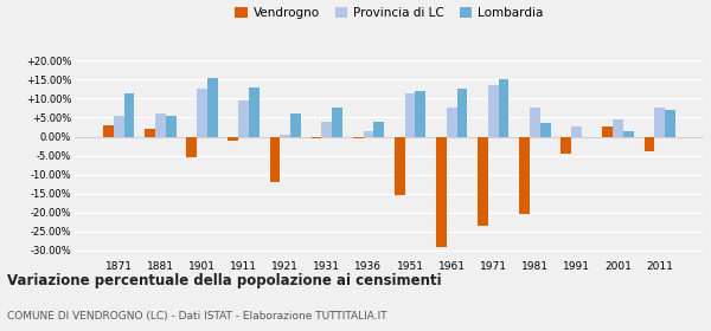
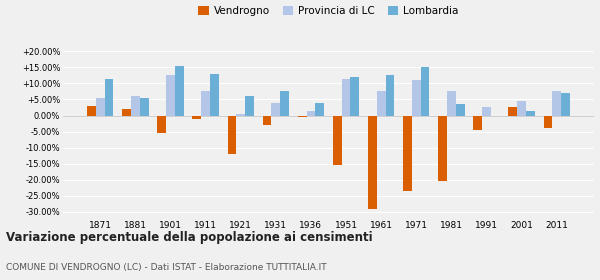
Provincia di LC/1911: 9.5% -> 7.5%
Vendrogno/1931: -0.5% -> -3.0%
Provincia di LC/1971: 13.5% -> 11.0%
